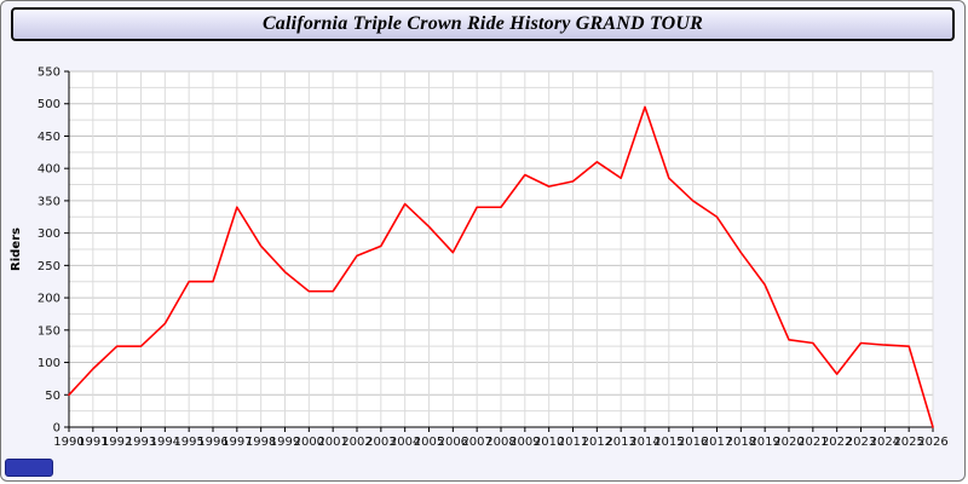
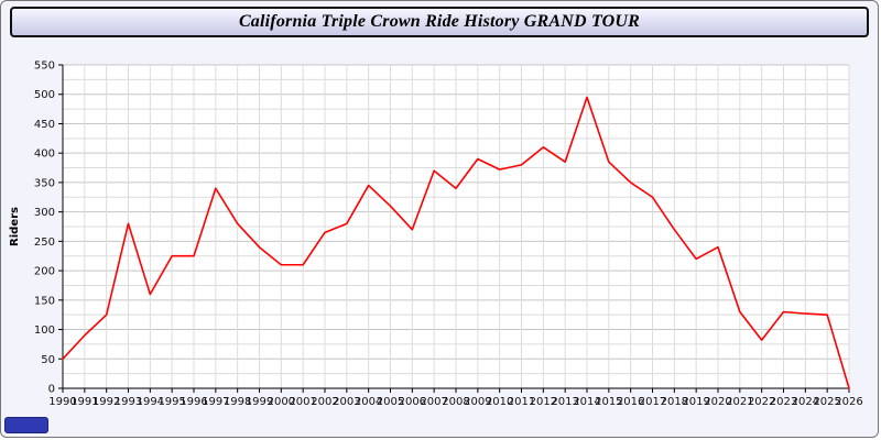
1993: 120 -> 280
2007: 340 -> 370
2020: 140 -> 240
